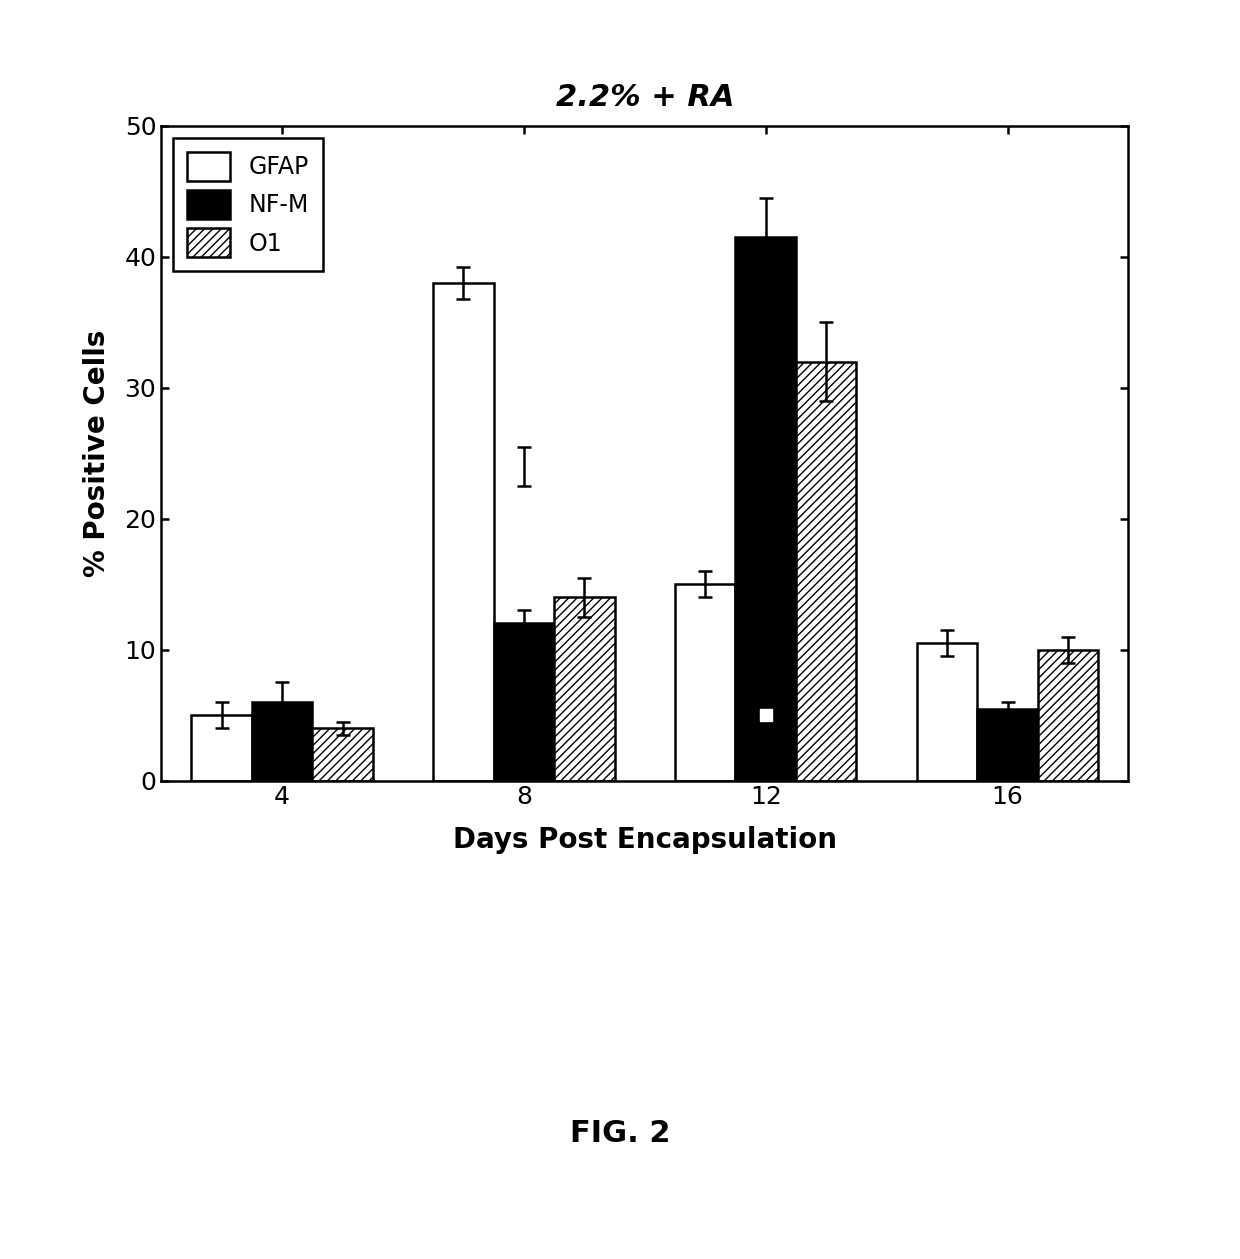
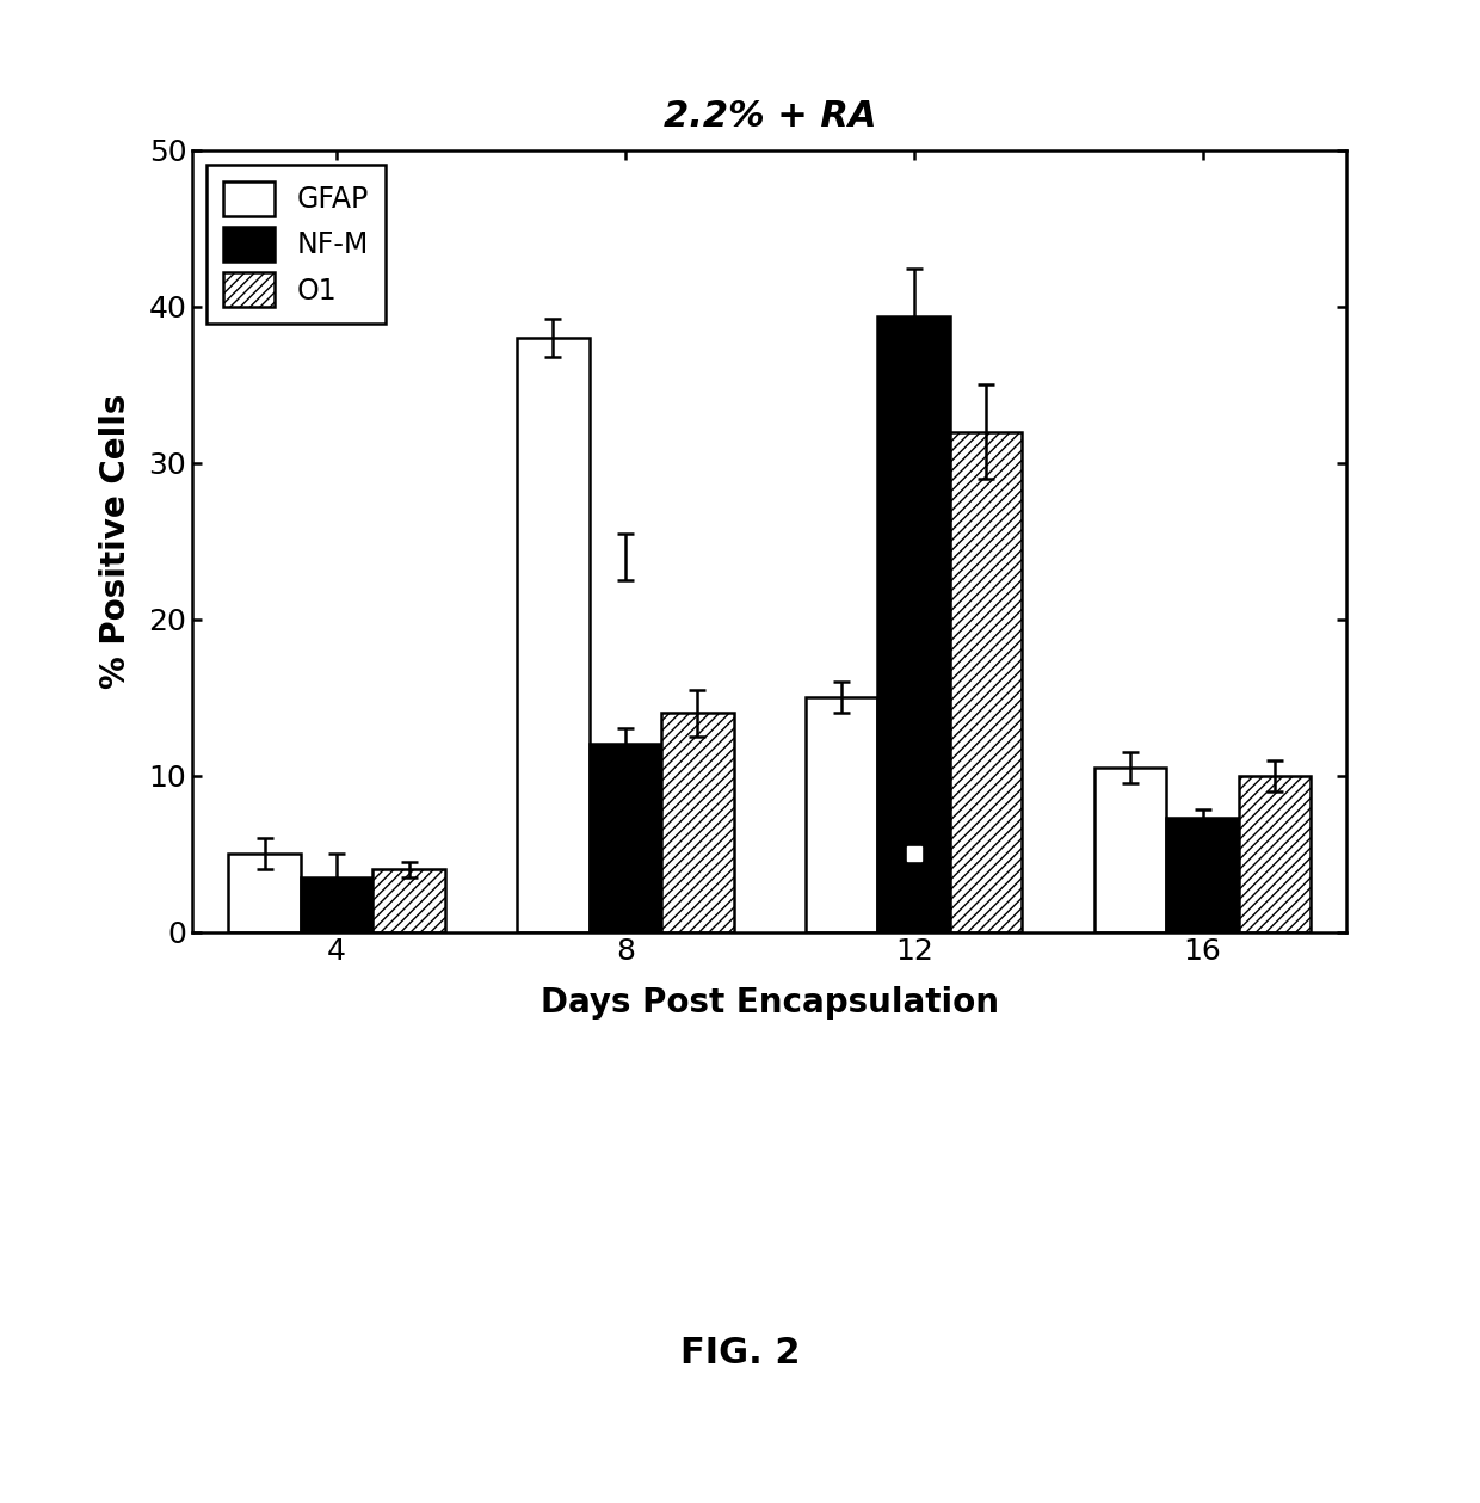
NF-M/4: 6.0 -> 3.5
NF-M/12: 41.5 -> 39.4
NF-M/16: 5.5 -> 7.3
